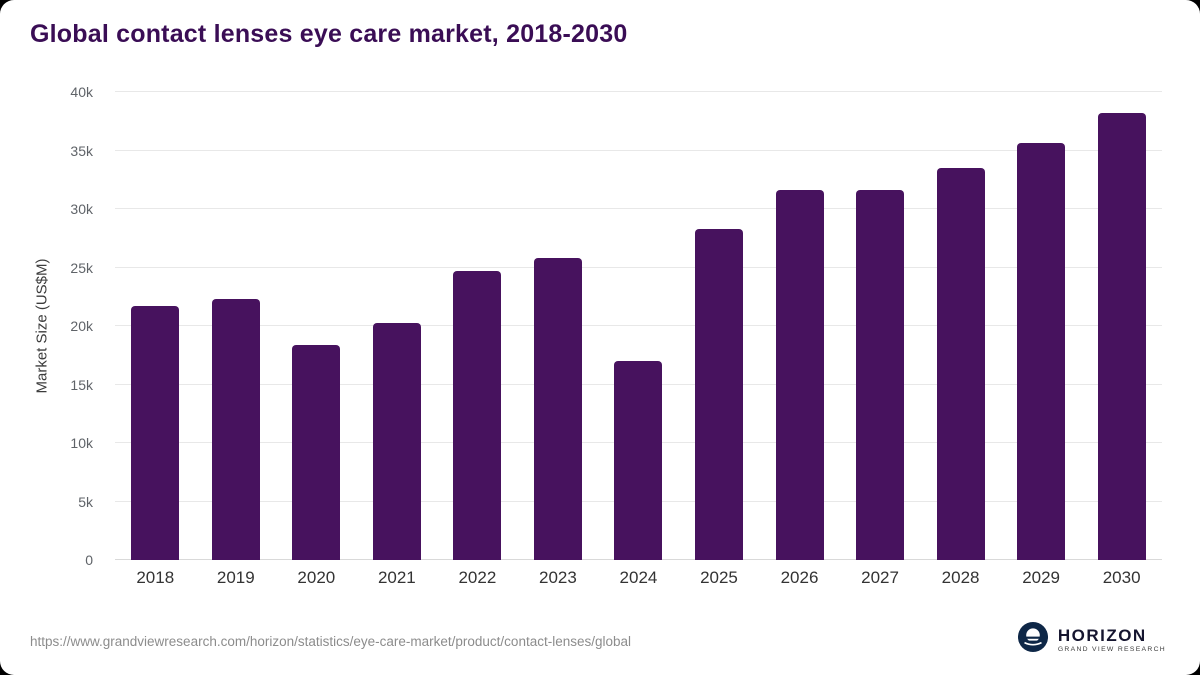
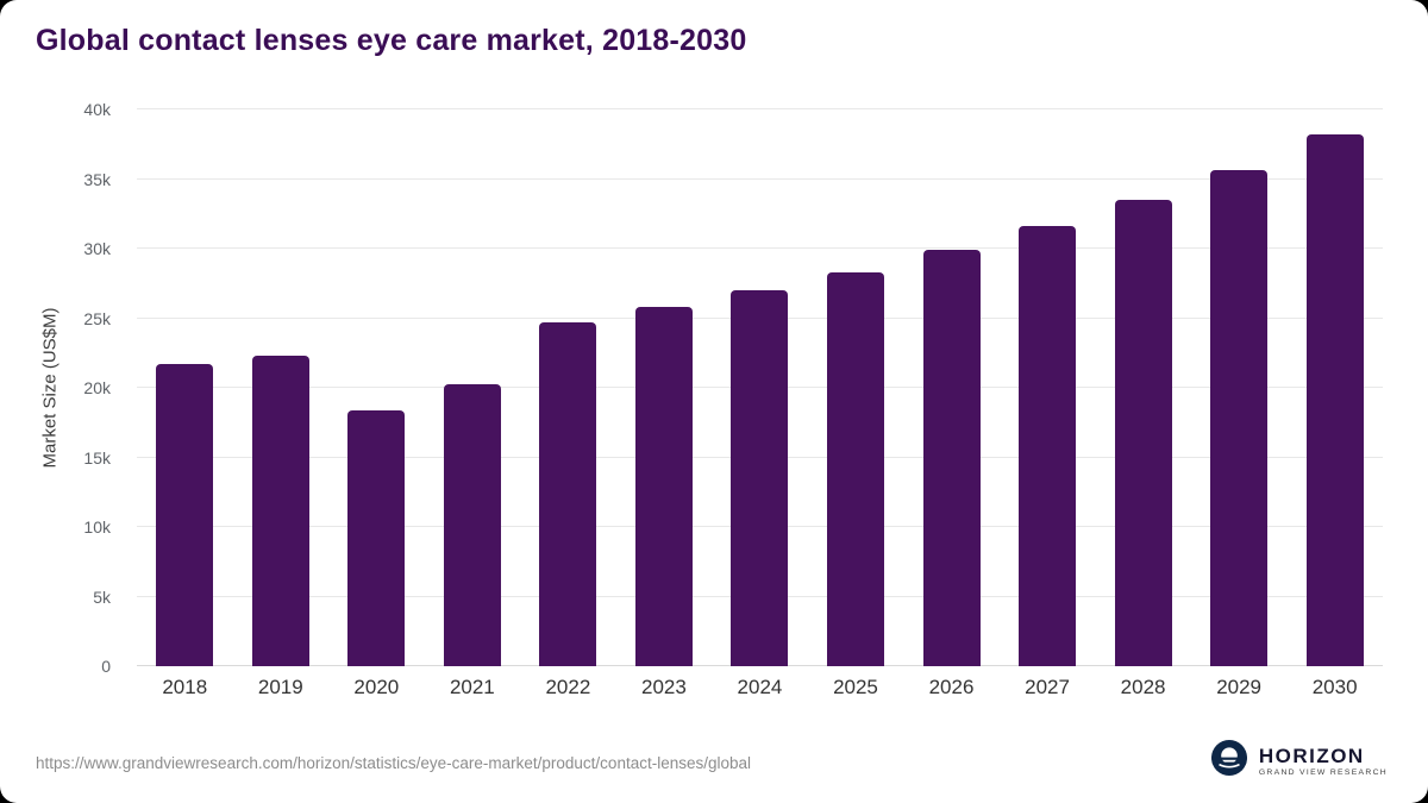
2024: 17.0k -> 27.0k
2026: 31.6k -> 29.9k
